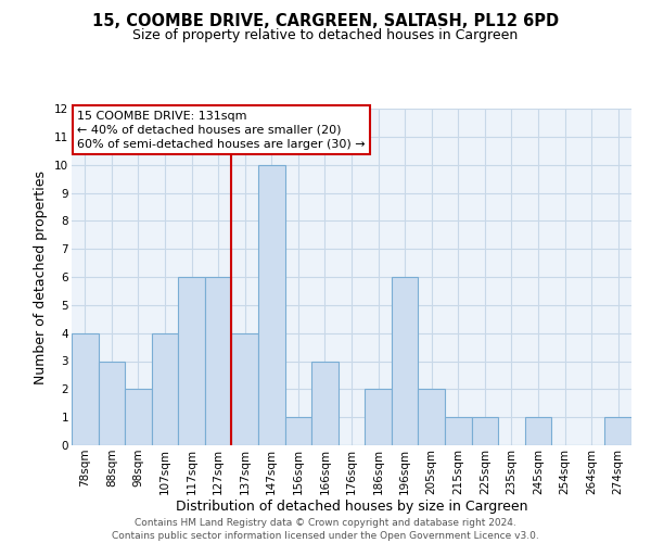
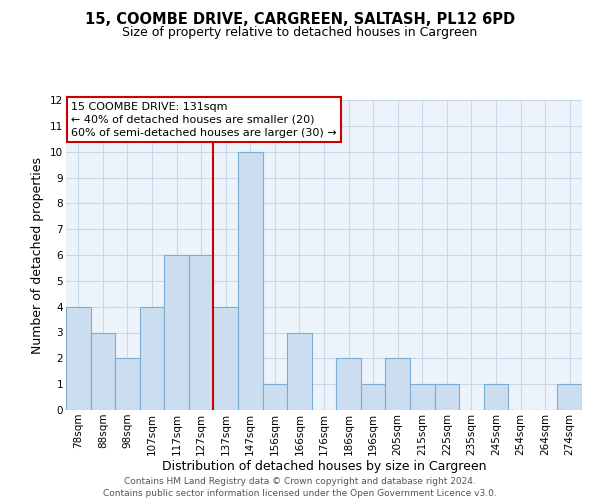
196sqm: 6 -> 1
